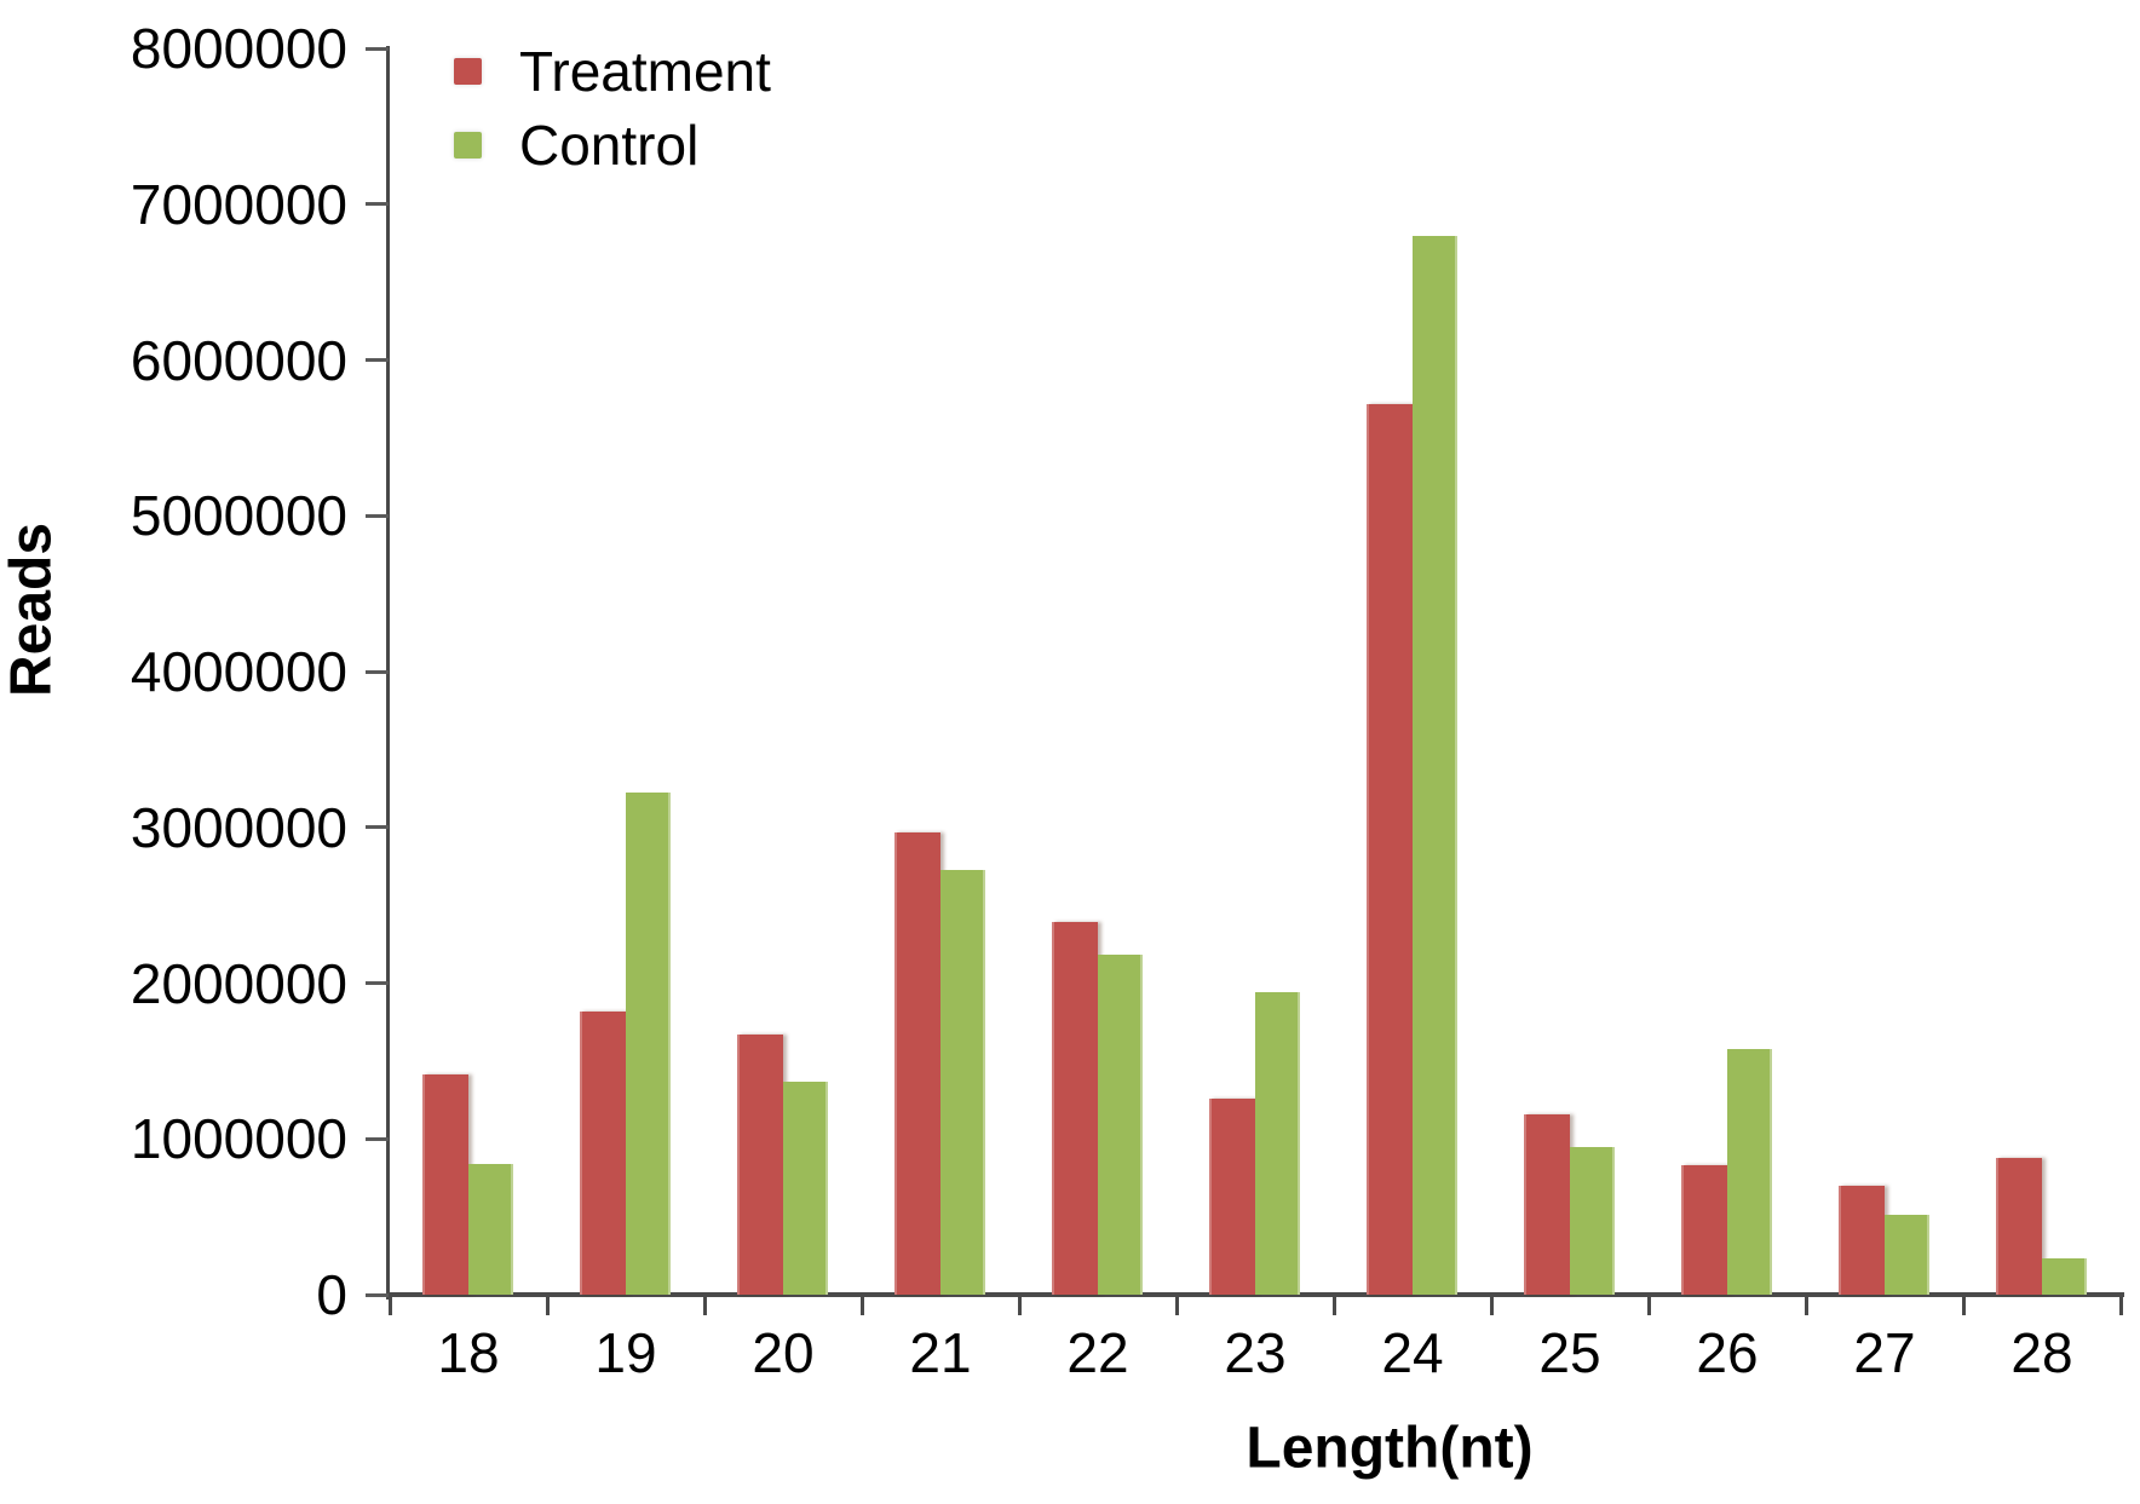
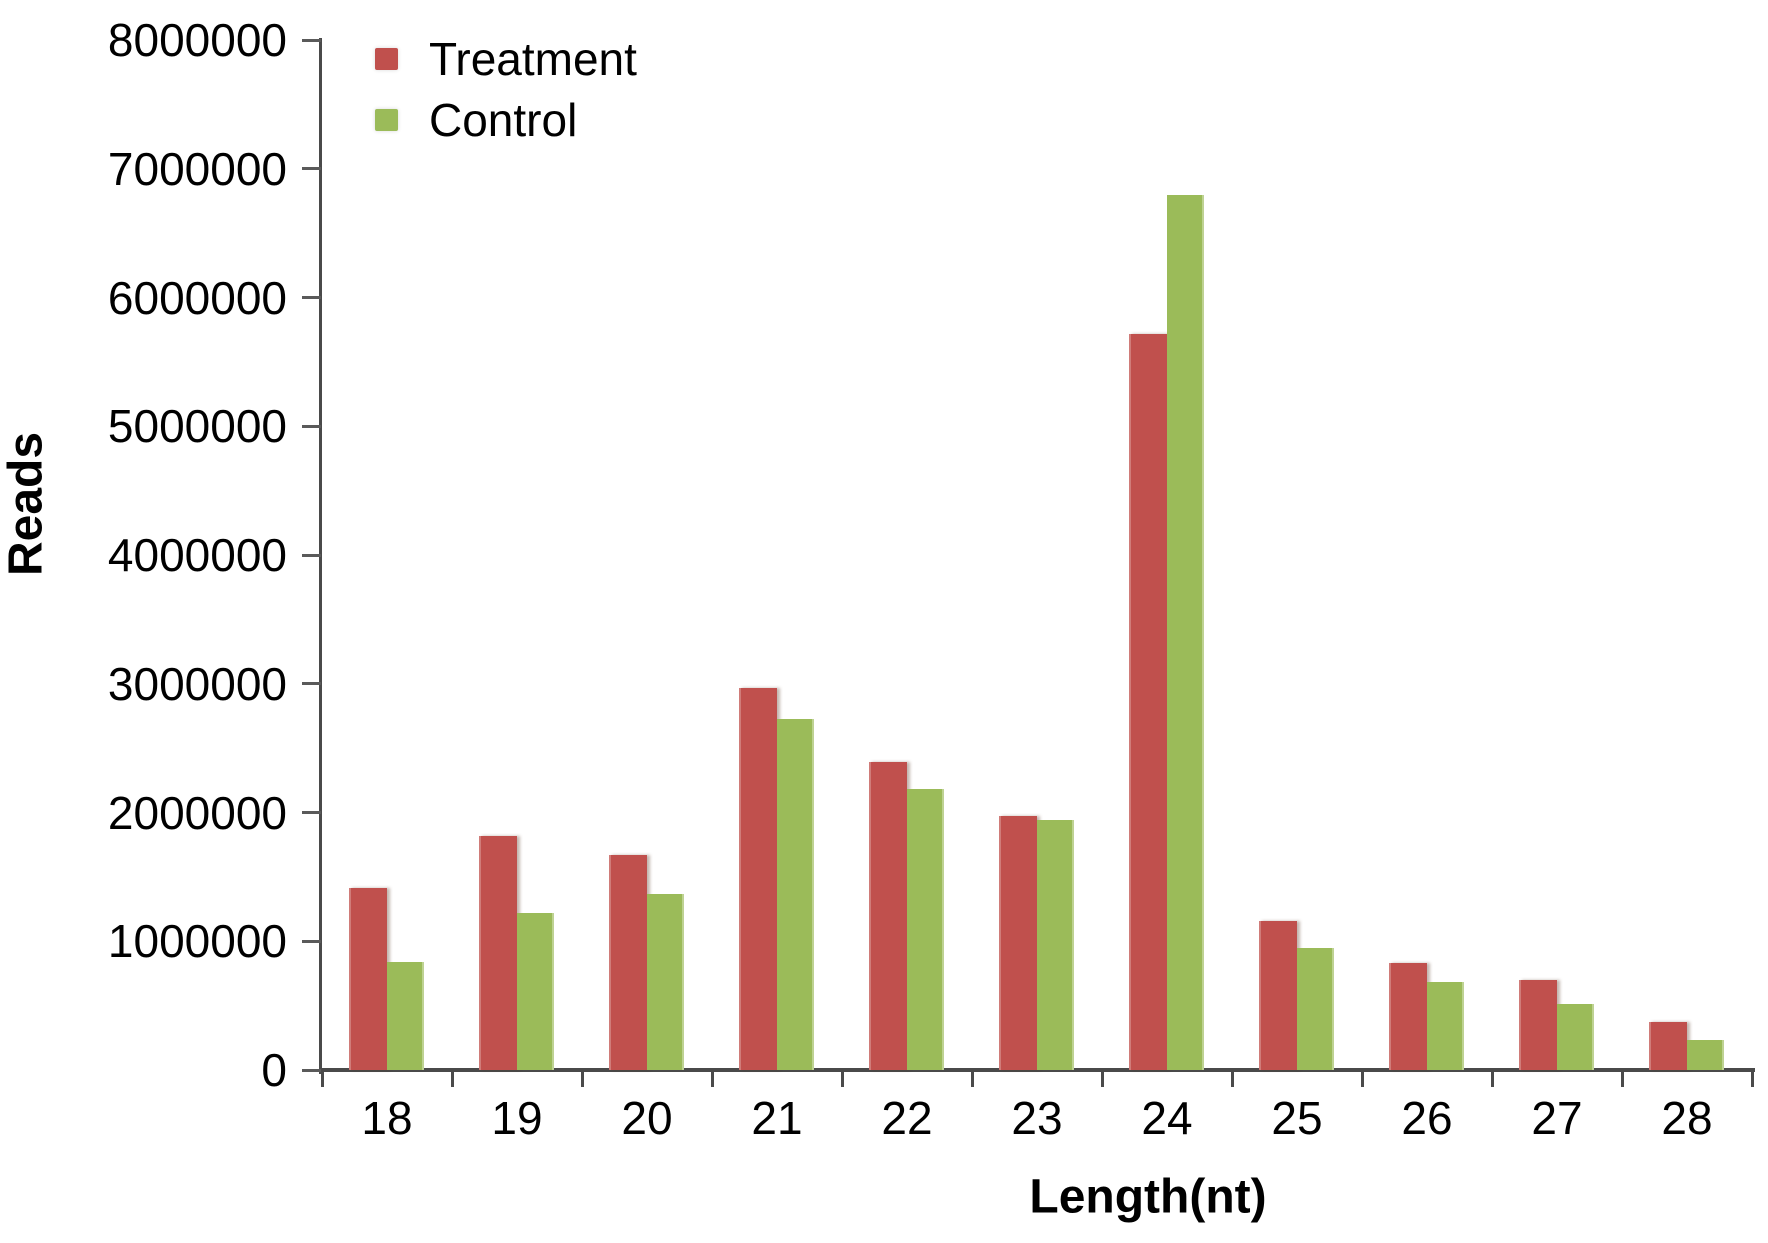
Control/19: 3220000 -> 1220000
Treatment/23: 1260000 -> 1970000
Control/26: 1580000 -> 680000
Treatment/28: 880000 -> 370000
